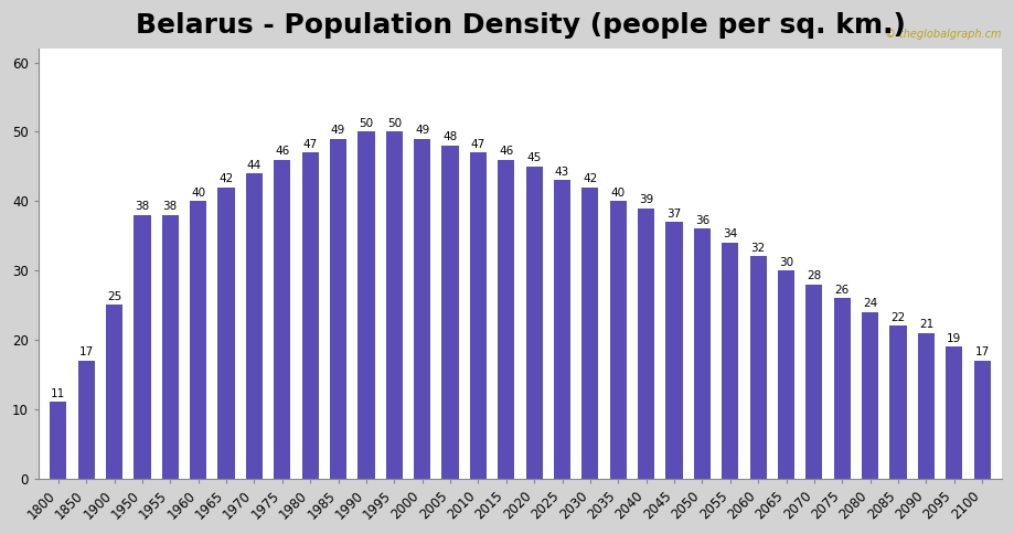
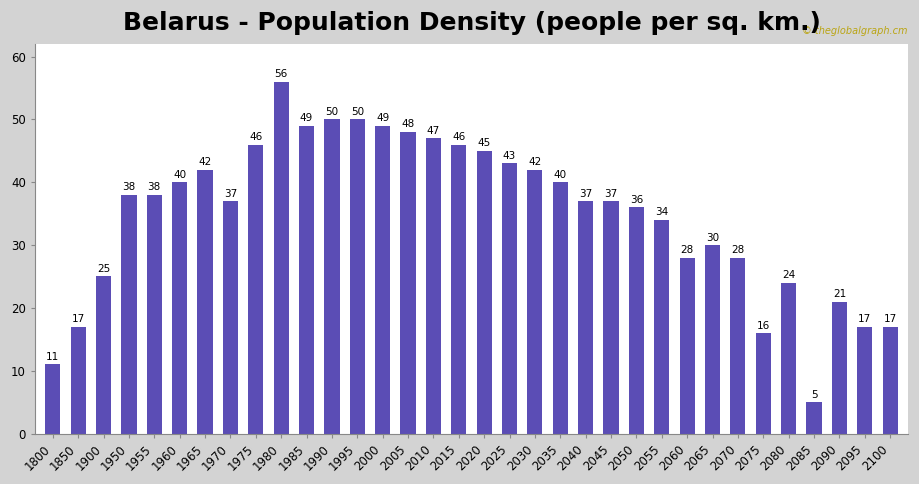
1970: 44 -> 37
1980: 47 -> 56
2040: 39 -> 37
2060: 32 -> 28
2075: 26 -> 16
2085: 22 -> 5
2095: 19 -> 17
